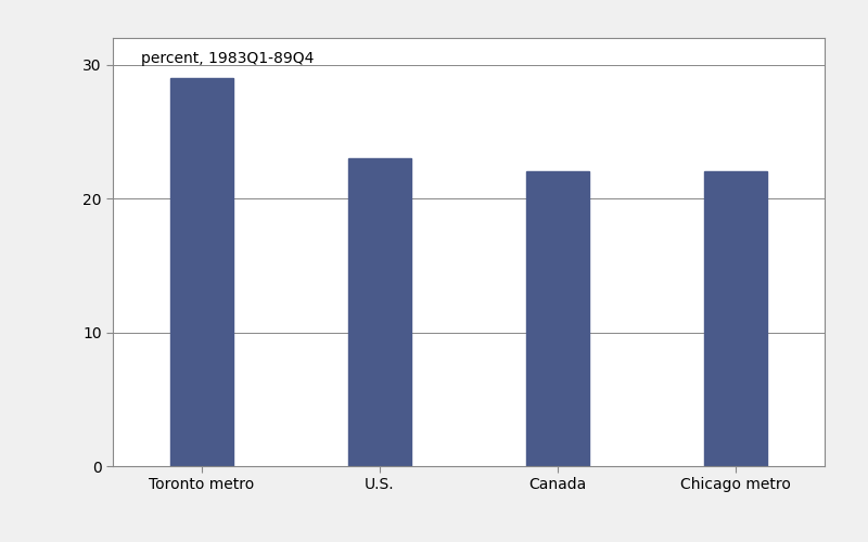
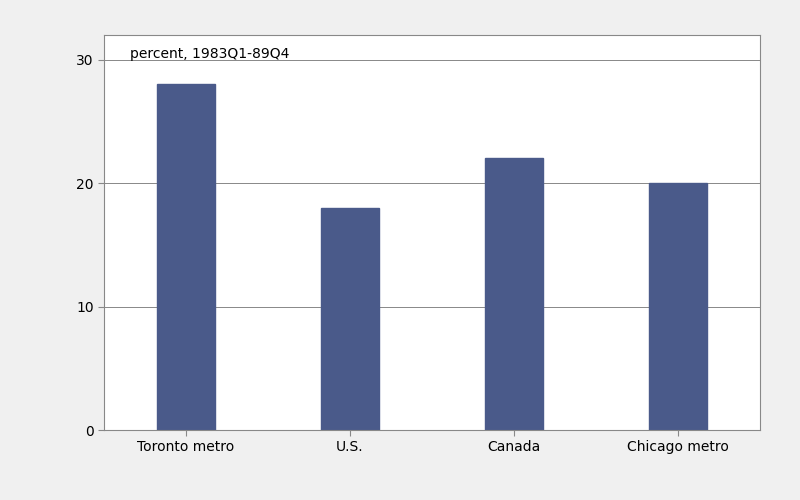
Toronto metro: 29 -> 28
U.S.: 23 -> 18
Chicago metro: 22 -> 20
